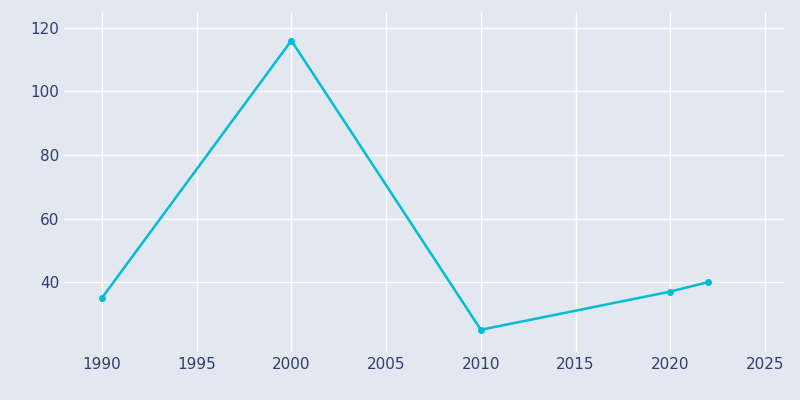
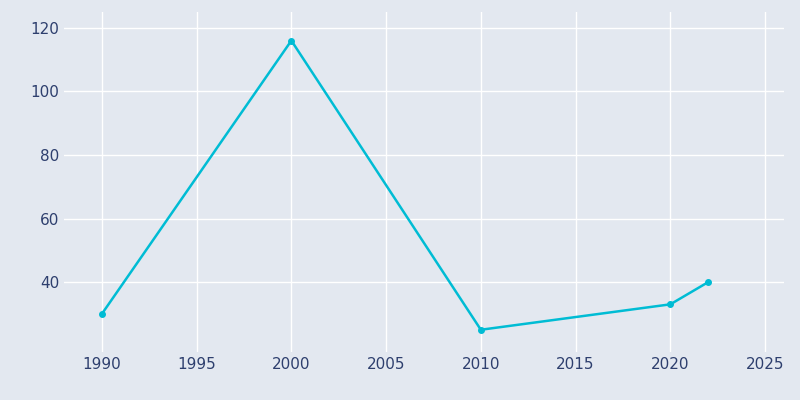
1990: 35 -> 30
2020: 37 -> 33
